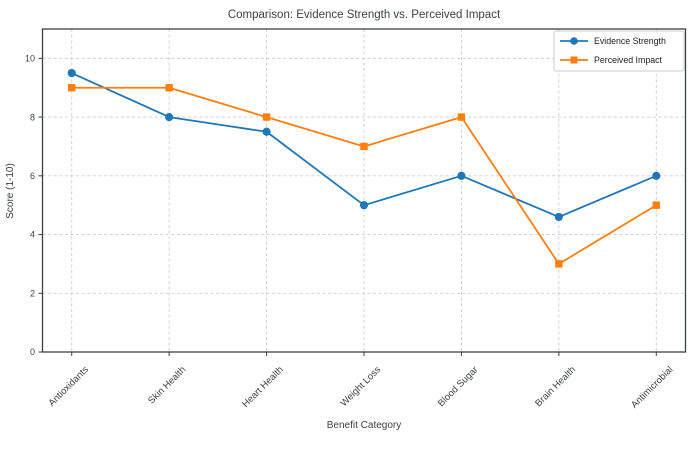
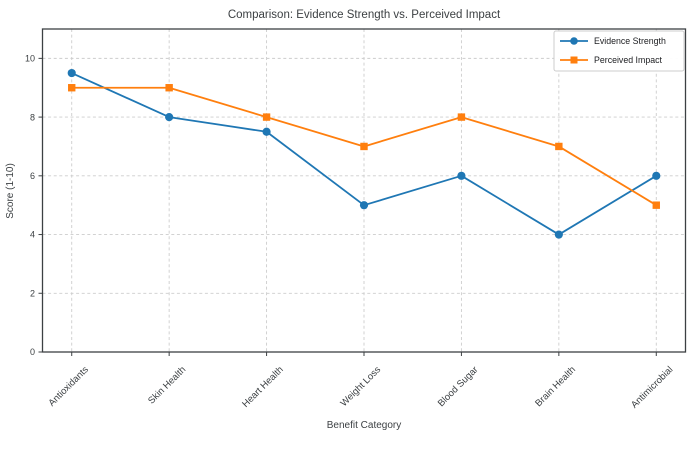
Evidence Strength/Brain Health: 4.6 -> 4.0
Perceived Impact/Brain Health: 3 -> 7
